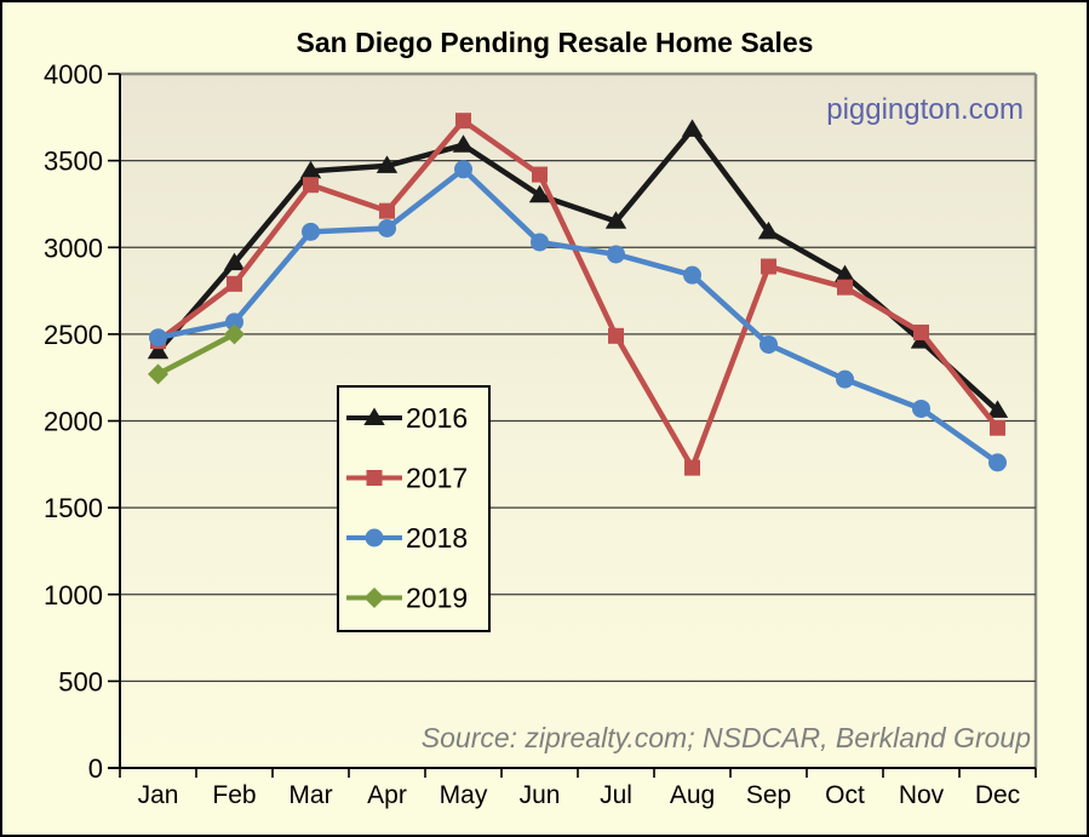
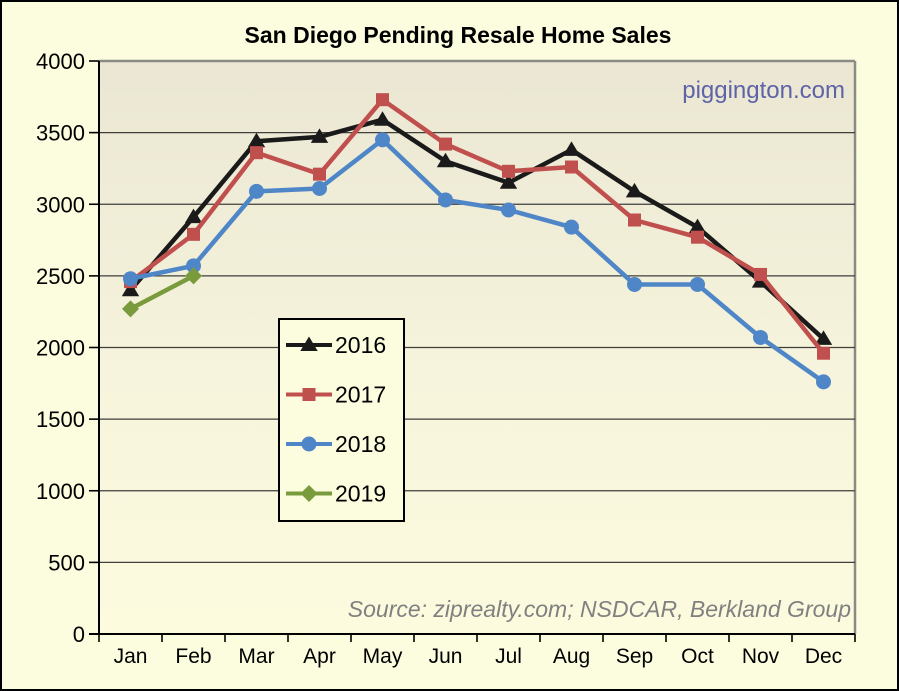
2017/Jul: 2490 -> 3230
2016/Aug: 3680 -> 3380
2017/Aug: 1730 -> 3260
2018/Oct: 2240 -> 2440
